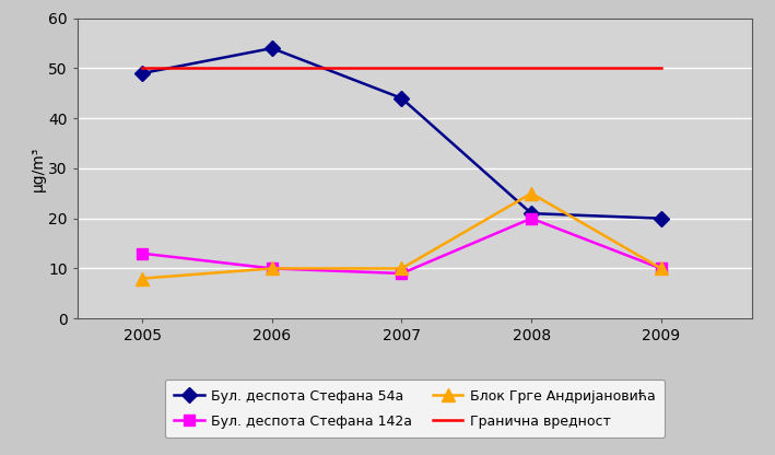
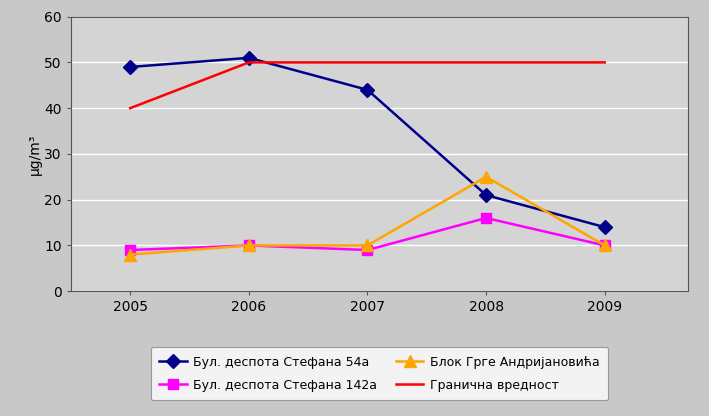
Бул. деспота Стефана 142а/2005: 13 -> 9
Гранична вредност/2005: 50 -> 40
Бул. деспота Стефана 54а/2006: 54 -> 51
Бул. деспота Стефана 142а/2008: 20 -> 16
Бул. деспота Стефана 54а/2009: 20 -> 14
